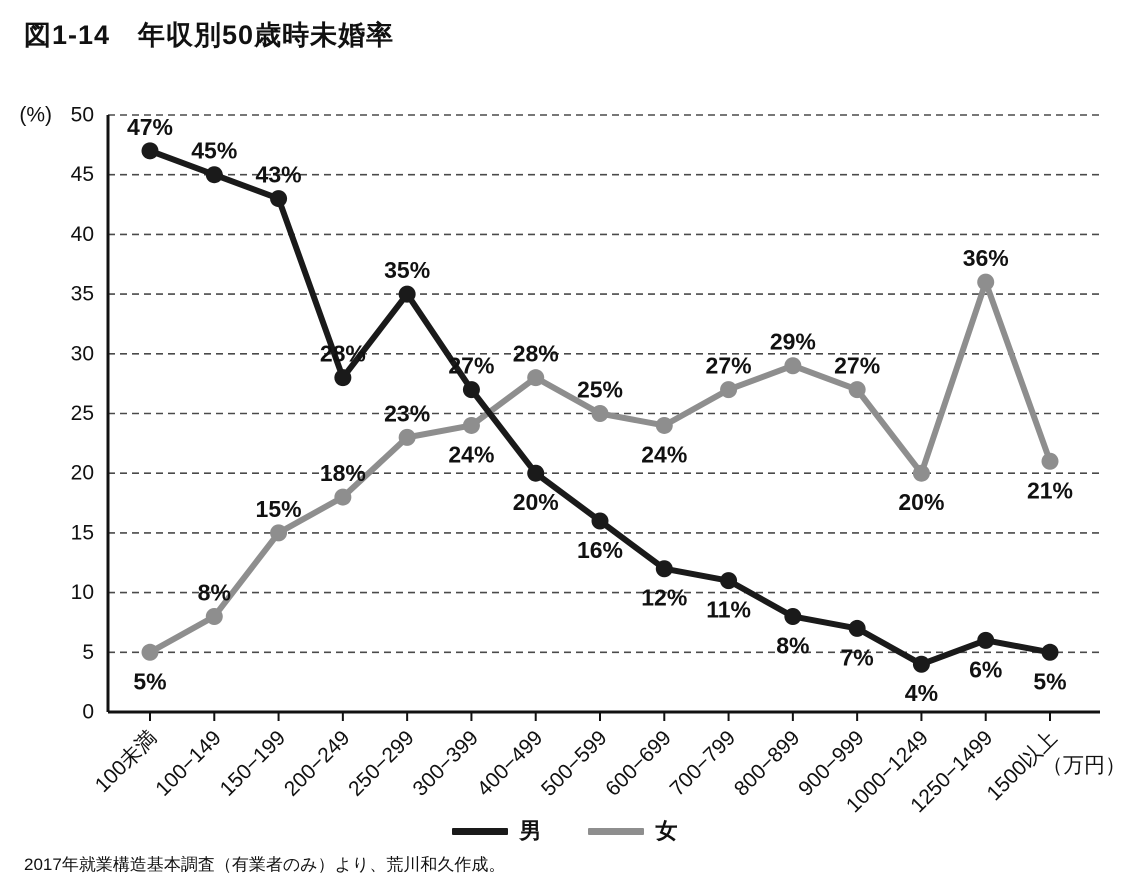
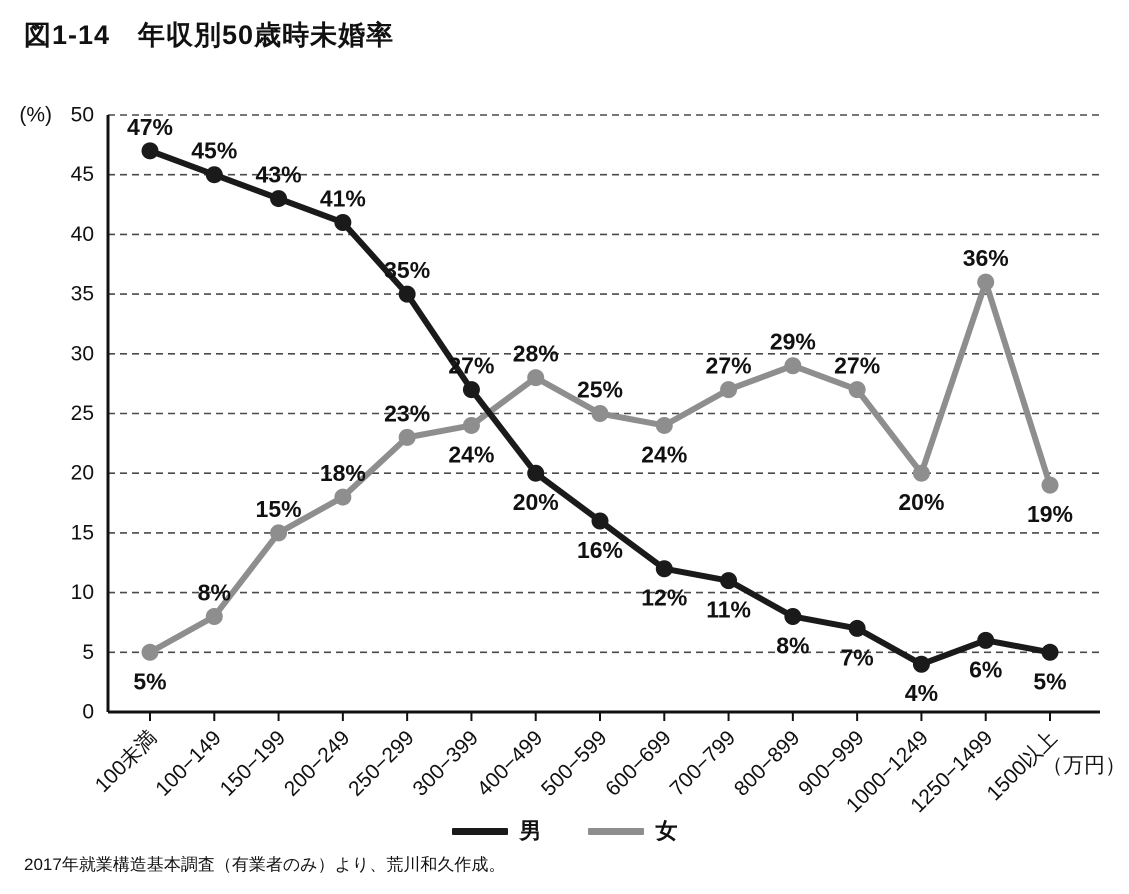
男/200−249: 28% -> 41%
女/1500以上: 21% -> 19%
